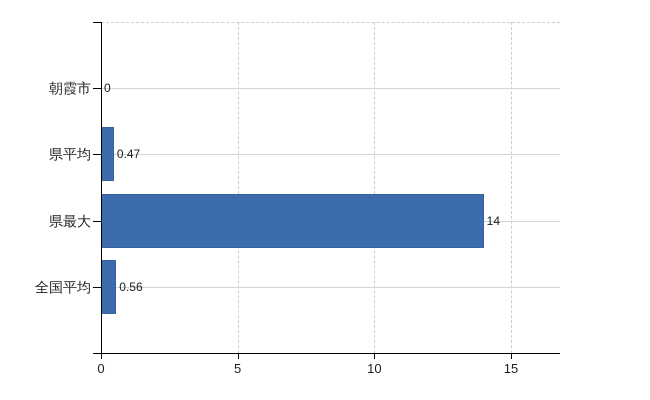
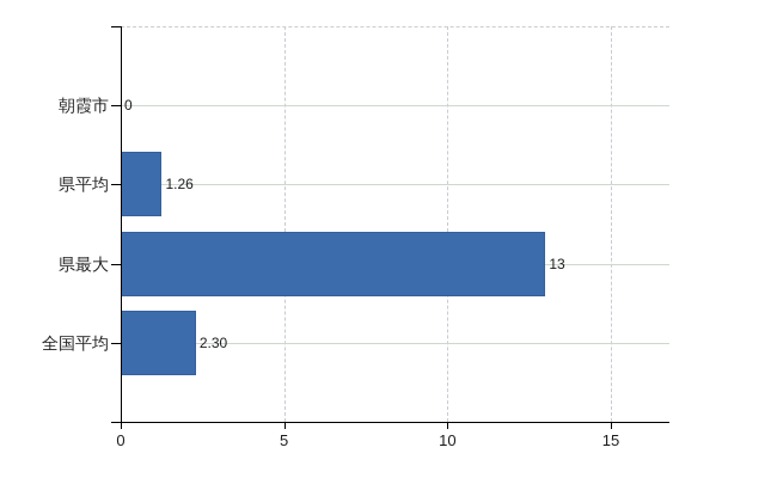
県平均: 0.47 -> 1.26
県最大: 14 -> 13
全国平均: 0.56 -> 2.30
